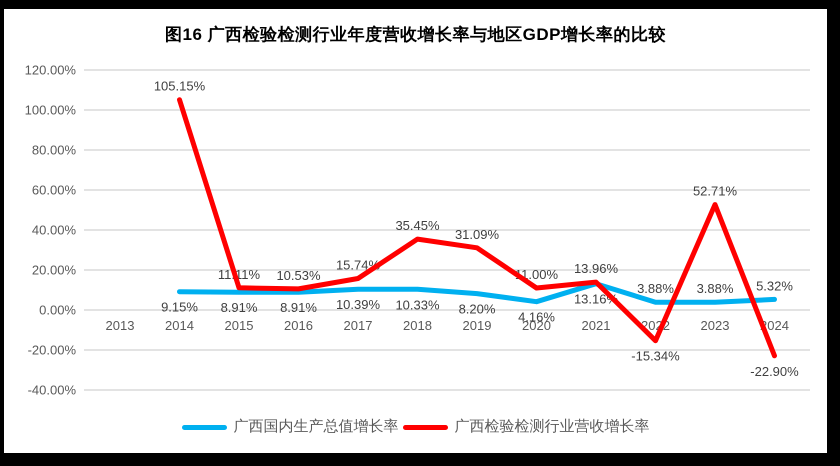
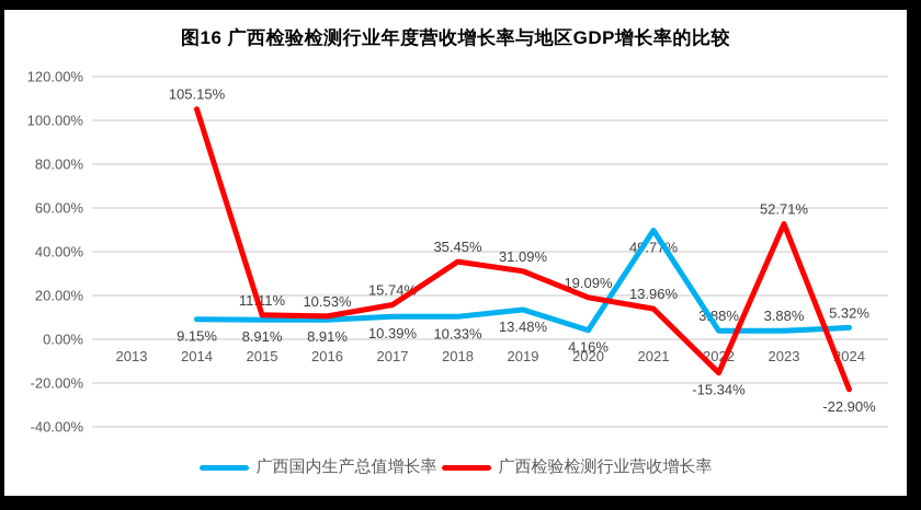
广西国内生产总值增长率/2019: 8.20% -> 13.48%
广西检验检测行业营收增长率/2020: 11.00% -> 19.09%
广西国内生产总值增长率/2021: 13.16% -> 49.77%
